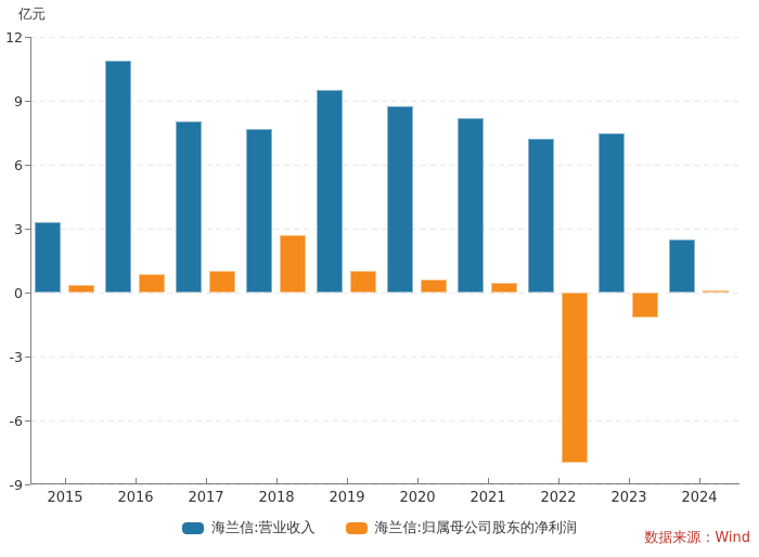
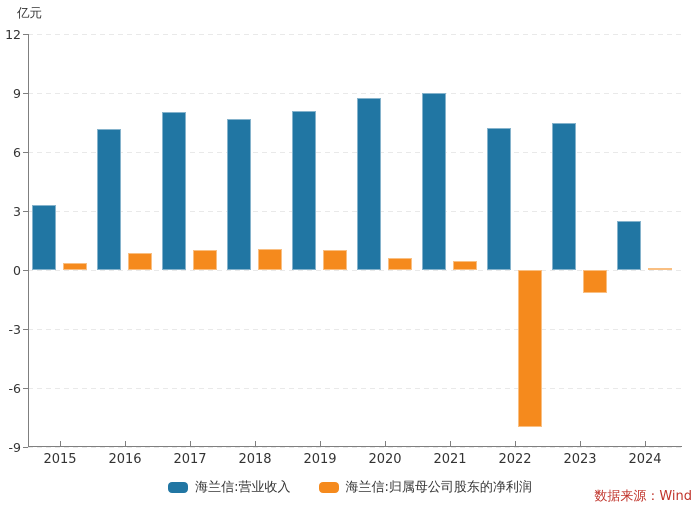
海兰信:营业收入/2016: 10.9 -> 7.2
海兰信:归属母公司股东的净利润/2018: 2.7 -> 1.1
海兰信:营业收入/2019: 9.5 -> 8.1
海兰信:营业收入/2021: 8.2 -> 9.0
